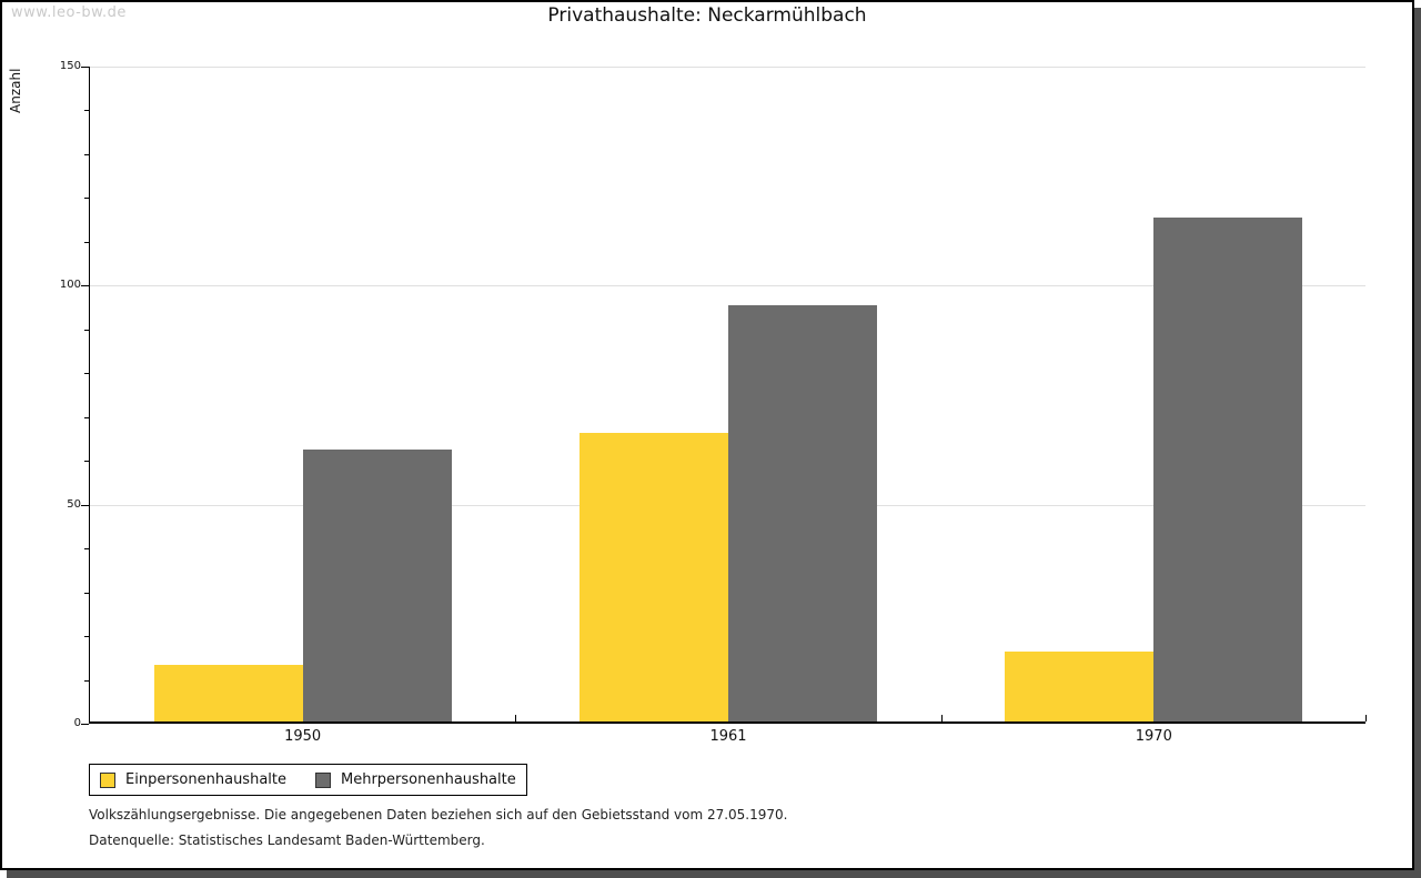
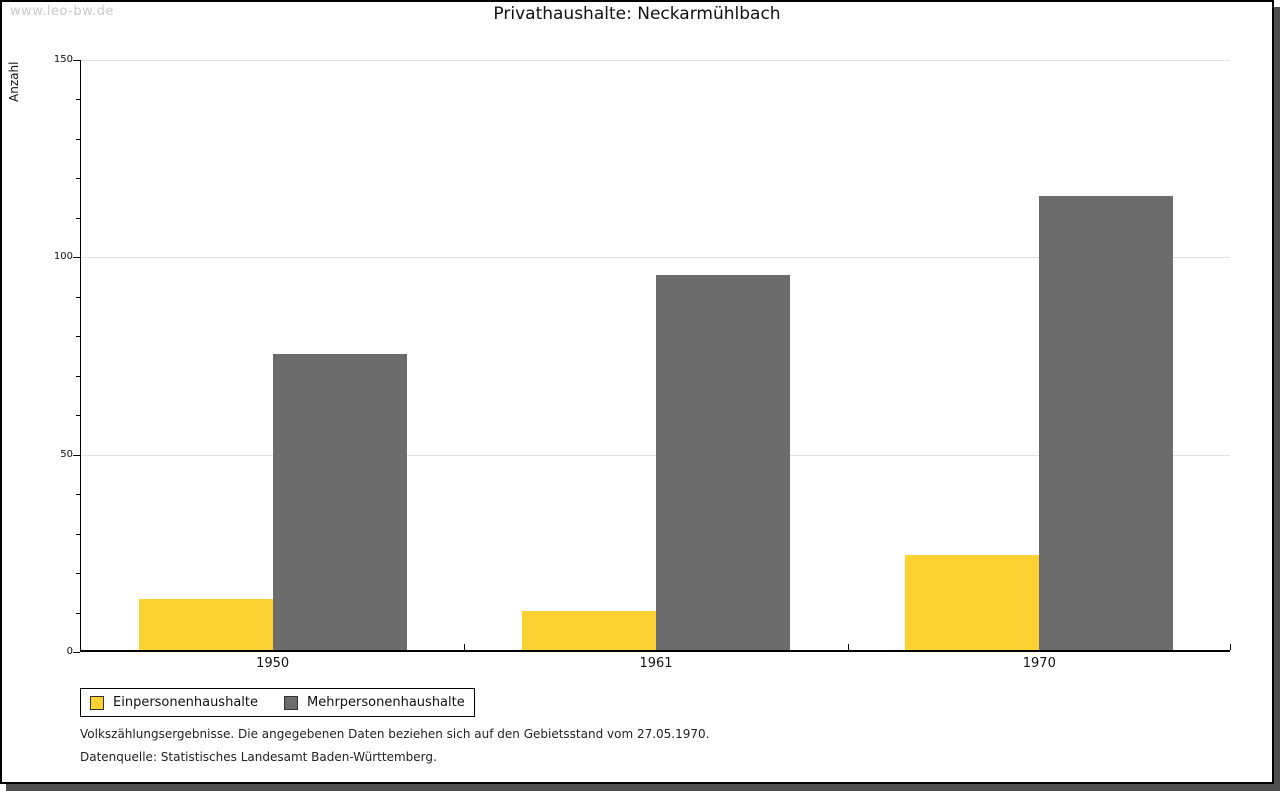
Mehrpersonenhaushalte/1950: 62 -> 75
Einpersonenhaushalte/1961: 66 -> 10
Einpersonenhaushalte/1970: 16 -> 24
